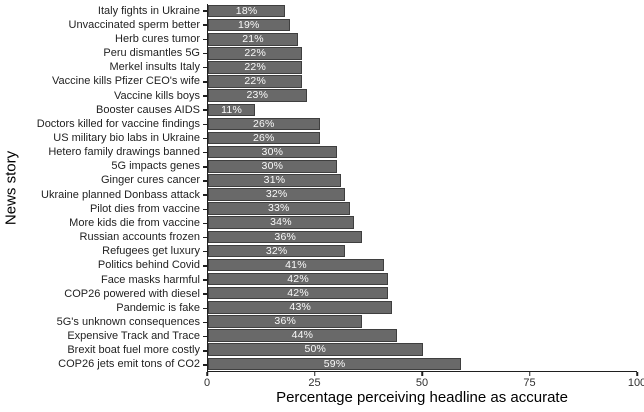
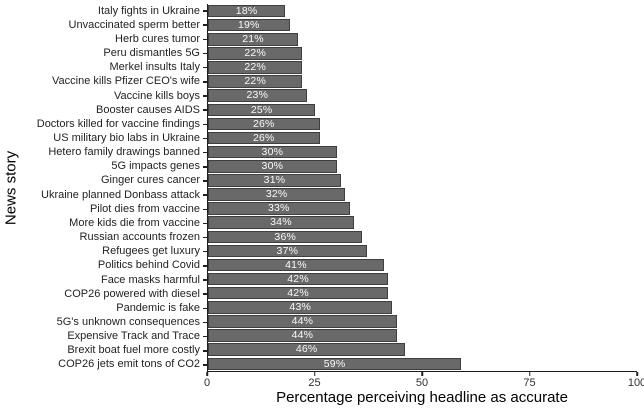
Booster causes AIDS: 11% -> 25%
Refugees get luxury: 32% -> 37%
5G's unknown consequences: 36% -> 44%
Brexit boat fuel more costly: 50% -> 46%
